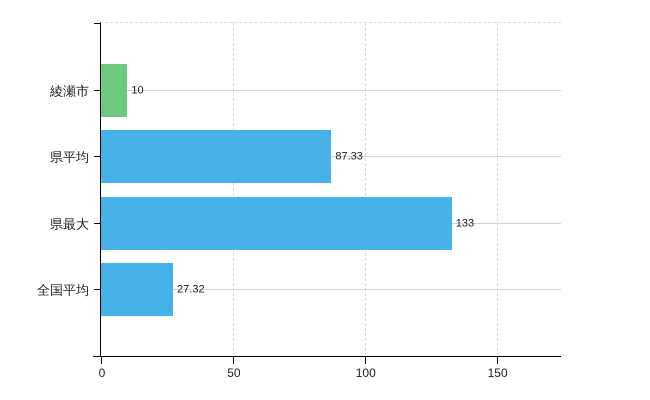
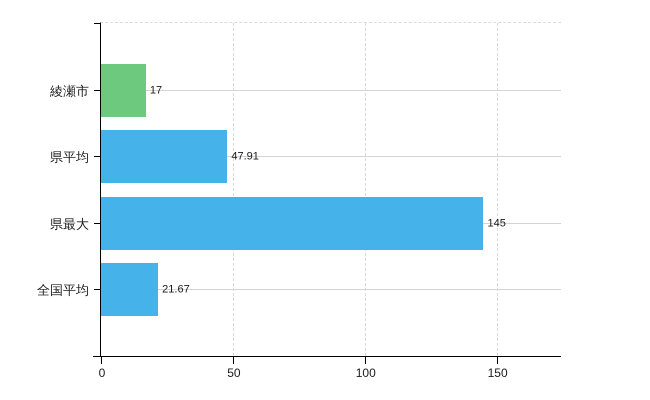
綾瀬市: 10 -> 17
県平均: 87.33 -> 47.91
県最大: 133 -> 145
全国平均: 27.32 -> 21.67
